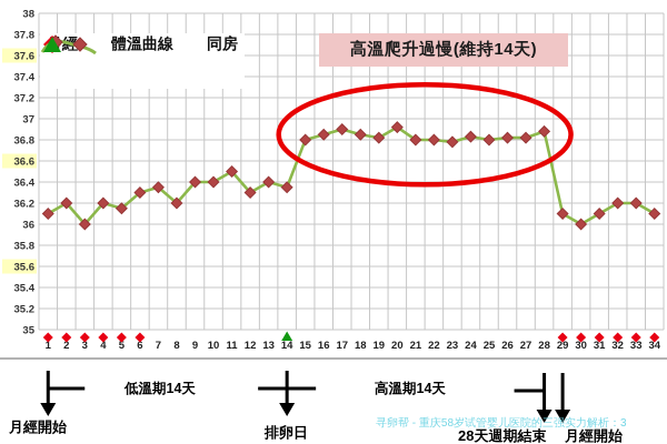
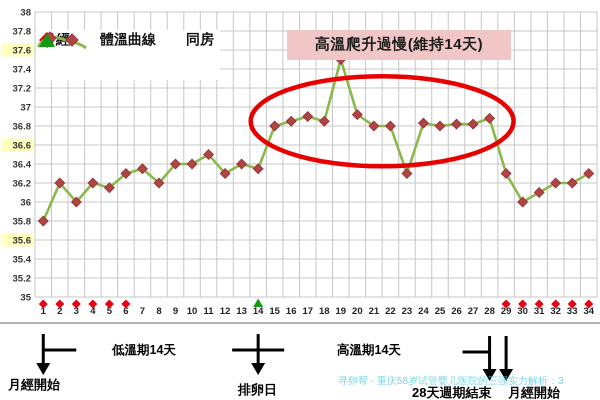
1: 36.1 -> 35.8
19: 36.8 -> 37.5
23: 36.8 -> 36.3
29: 36.1 -> 36.3
34: 36.1 -> 36.3
